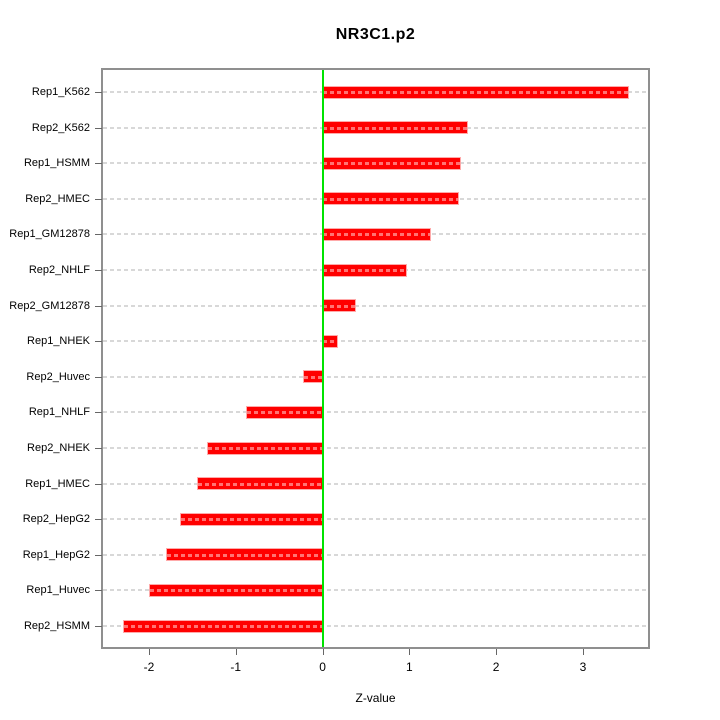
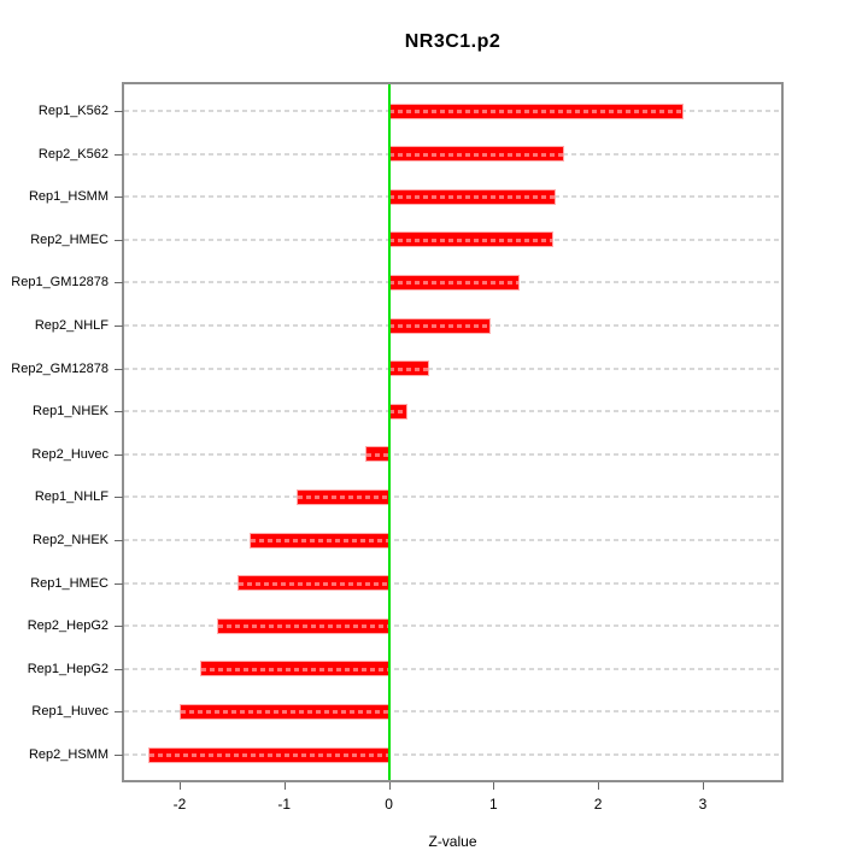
Rep1_K562: 3.5 -> 2.8
